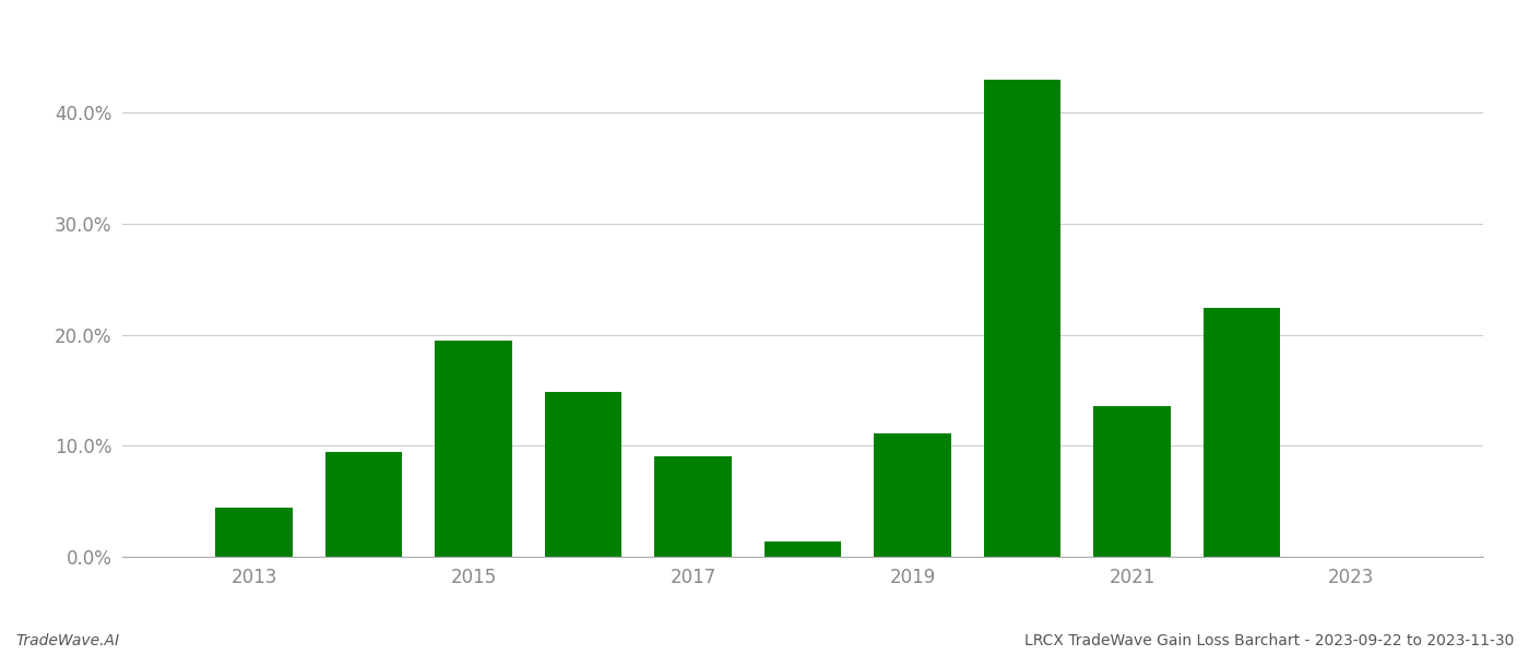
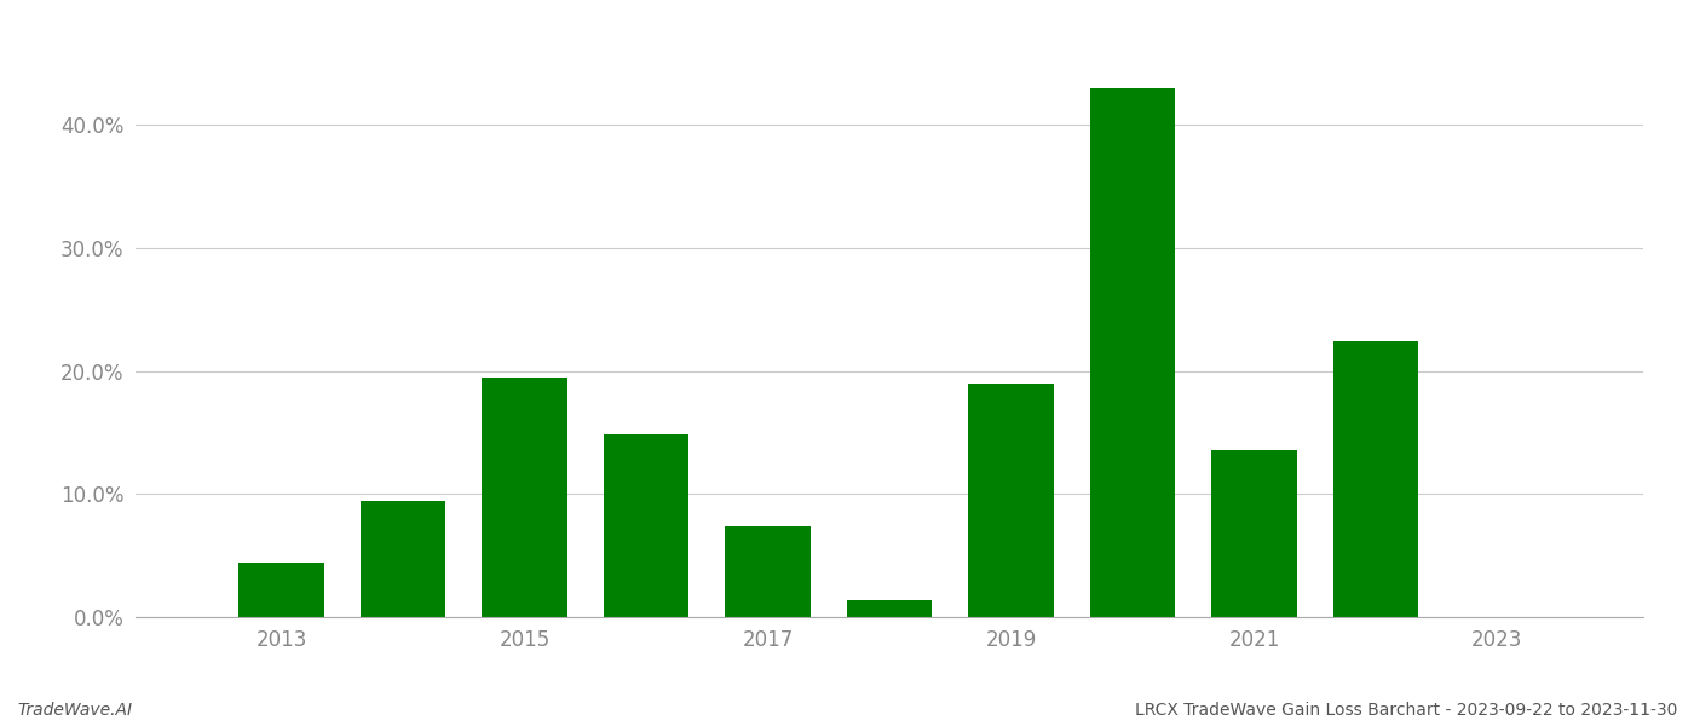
2017: 9.0% -> 7.4%
2019: 11.1% -> 19.0%
